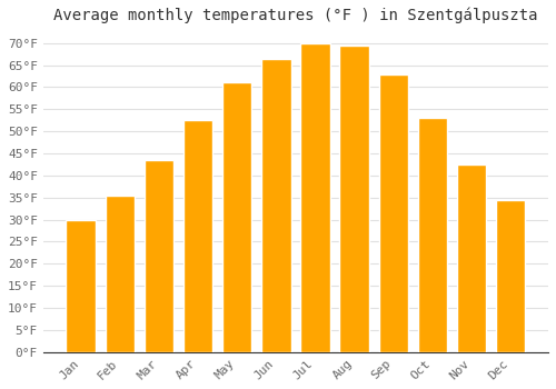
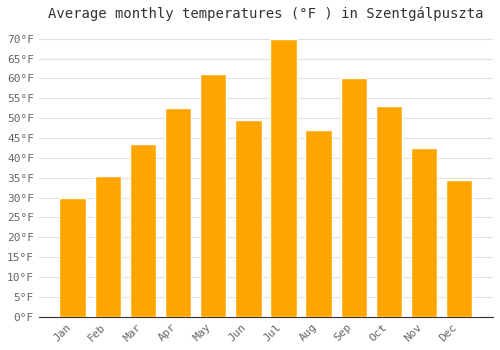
Jun: 66.5°F -> 49.5°F
Aug: 69.5°F -> 47.0°F
Sep: 63.0°F -> 60.0°F
